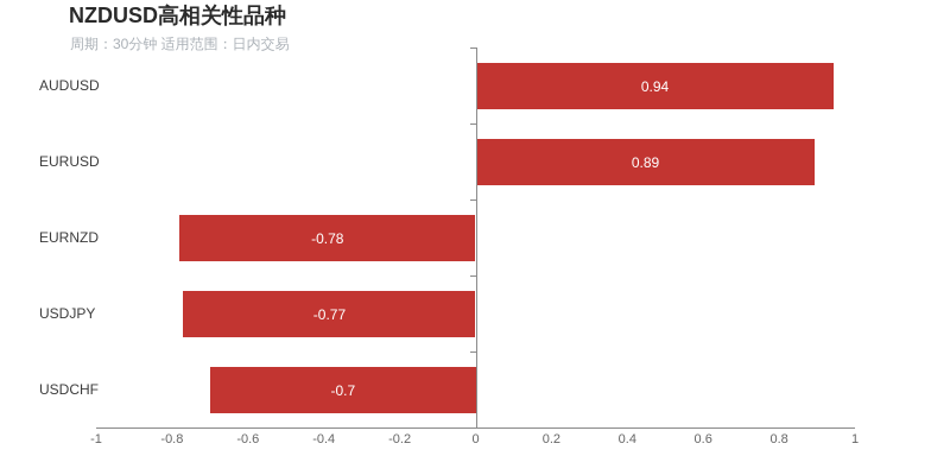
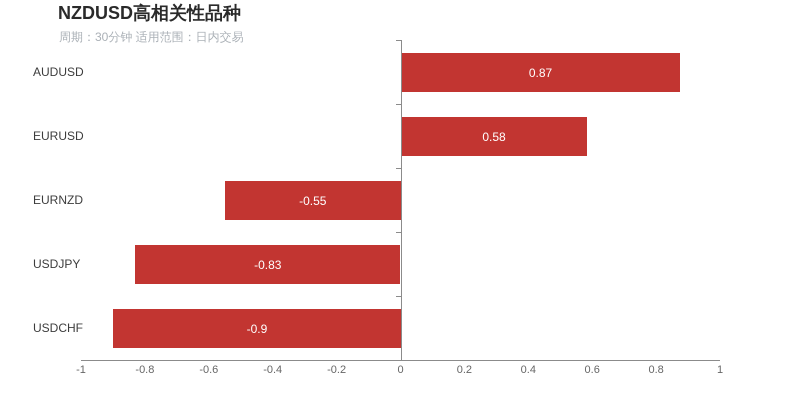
AUDUSD: 0.94 -> 0.87
EURUSD: 0.89 -> 0.58
EURNZD: -0.78 -> -0.55
USDJPY: -0.77 -> -0.83
USDCHF: -0.7 -> -0.9
